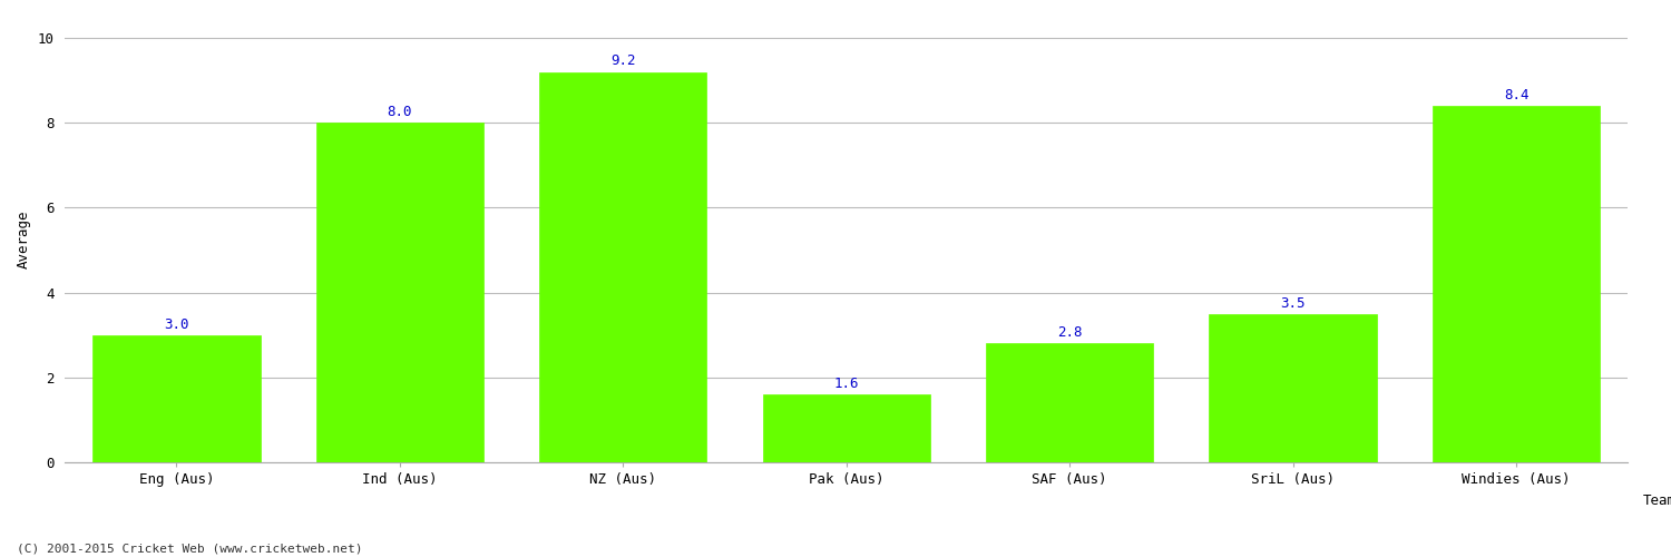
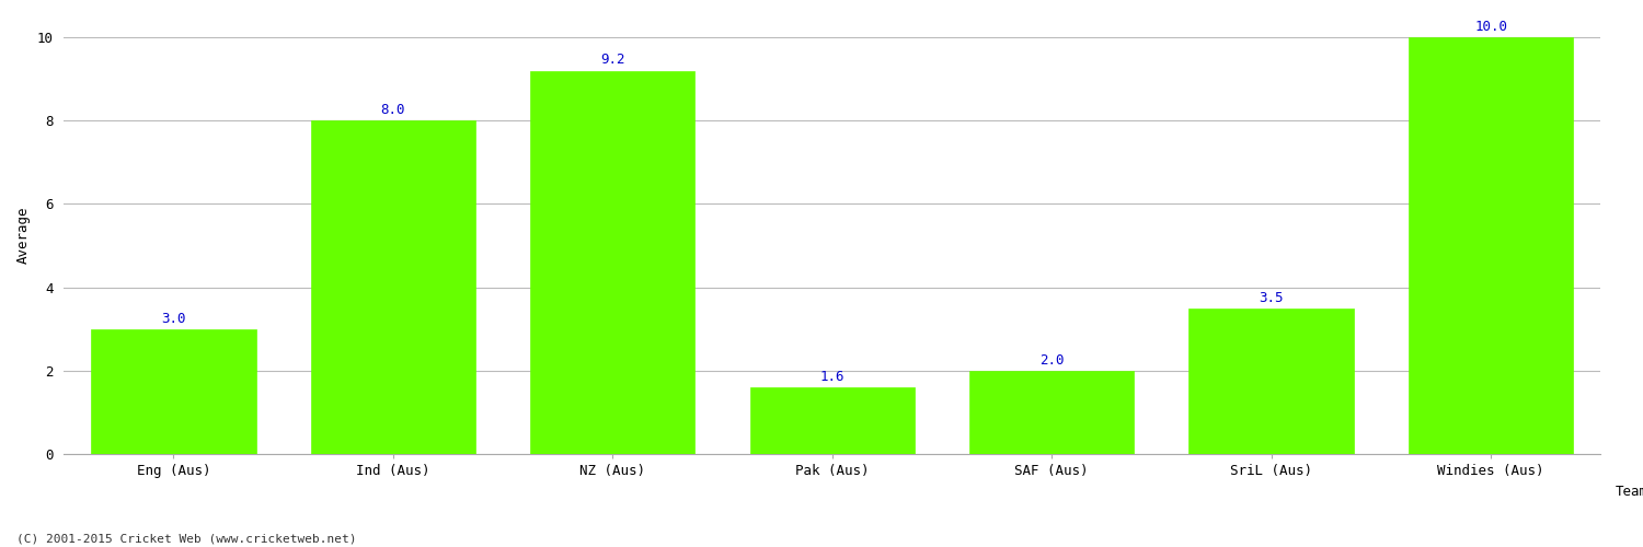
SAF (Aus): 2.8 -> 2.0
Windies (Aus): 8.4 -> 10.0
